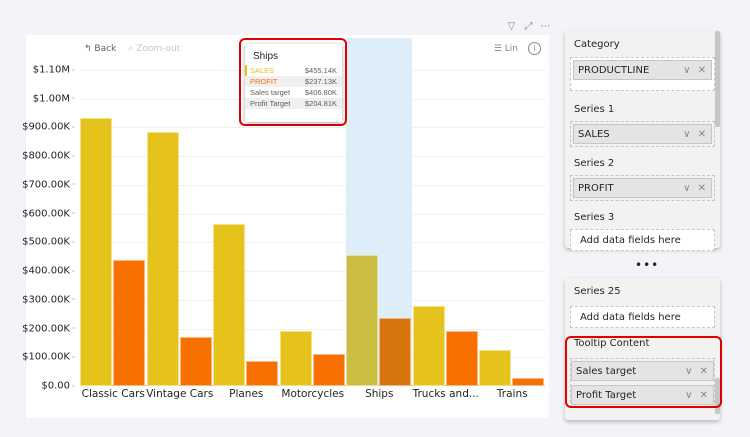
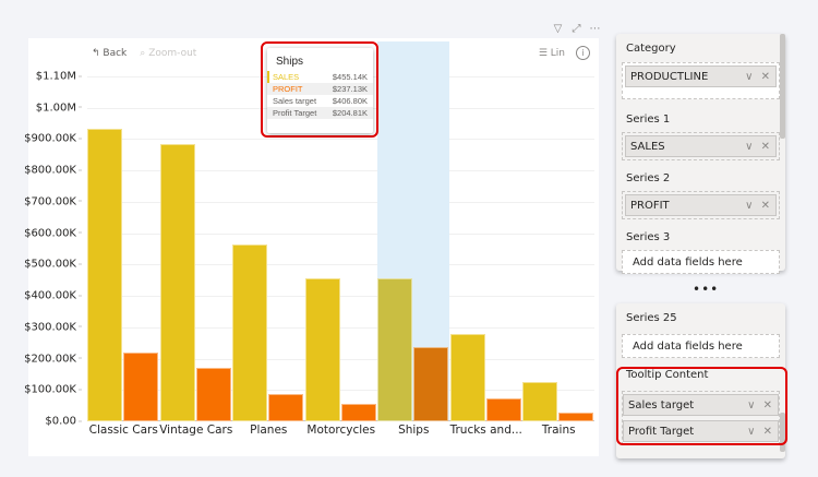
PROFIT/Classic Cars: $440K -> $220K
SALES/Motorcycles: $190K -> $460K
PROFIT/Motorcycles: $110K -> $60K
PROFIT/Trucks and...: $190K -> $70K
